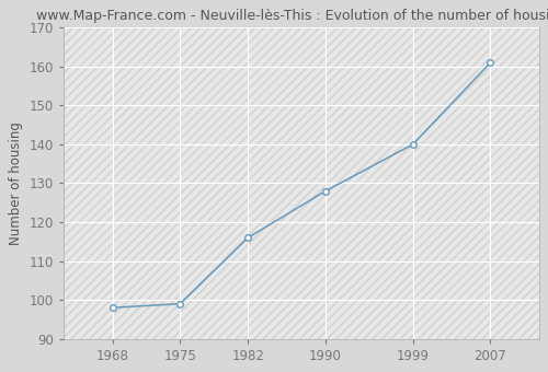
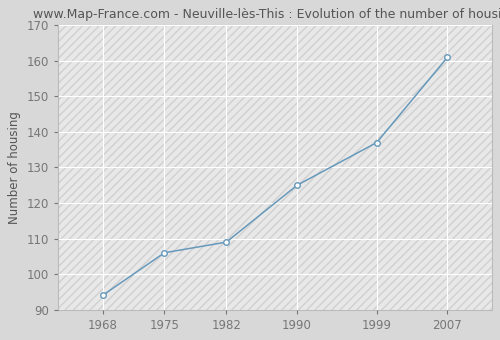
1968: 98 -> 94
1975: 99 -> 106
1982: 116 -> 109
1990: 128 -> 125
1999: 140 -> 137
